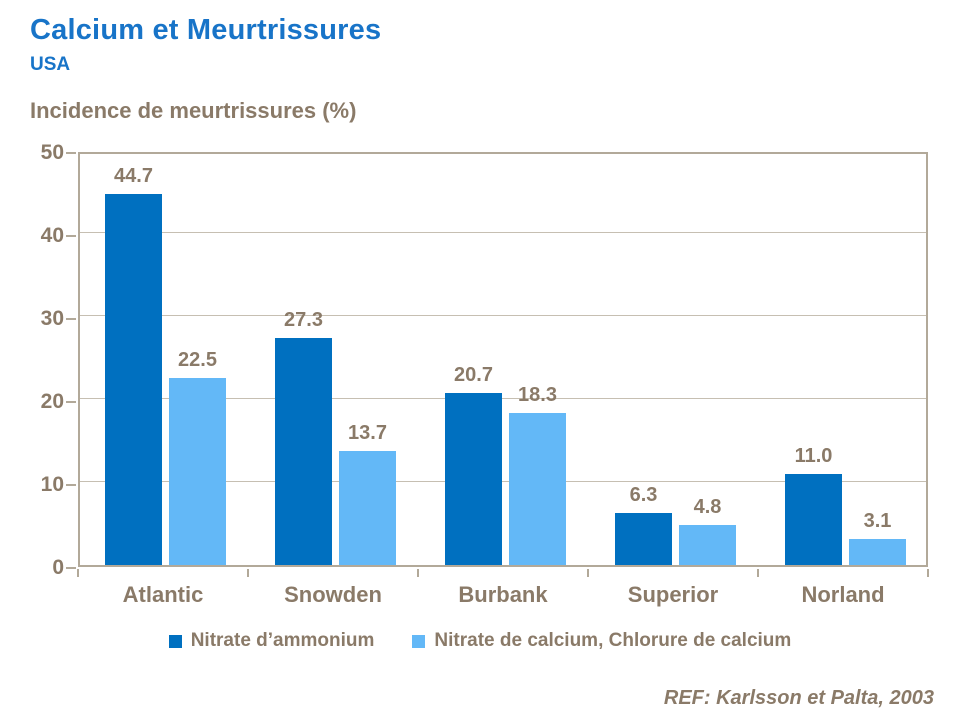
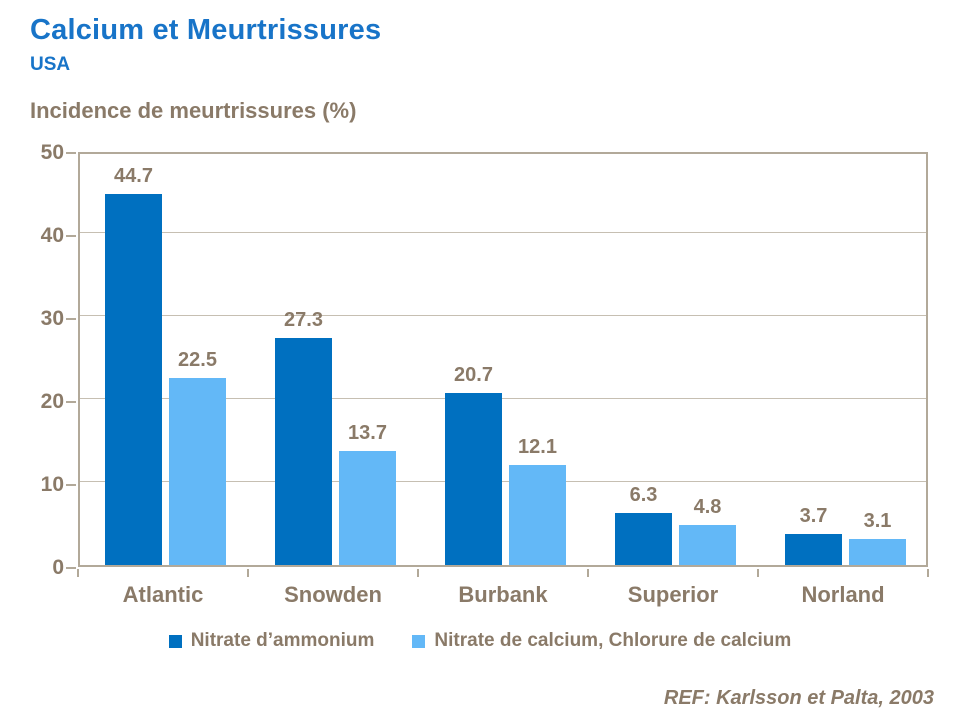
Nitrate de calcium, Chlorure de calcium/Burbank: 18.3 -> 12.1
Nitrate d’ammonium/Norland: 11.0 -> 3.7
